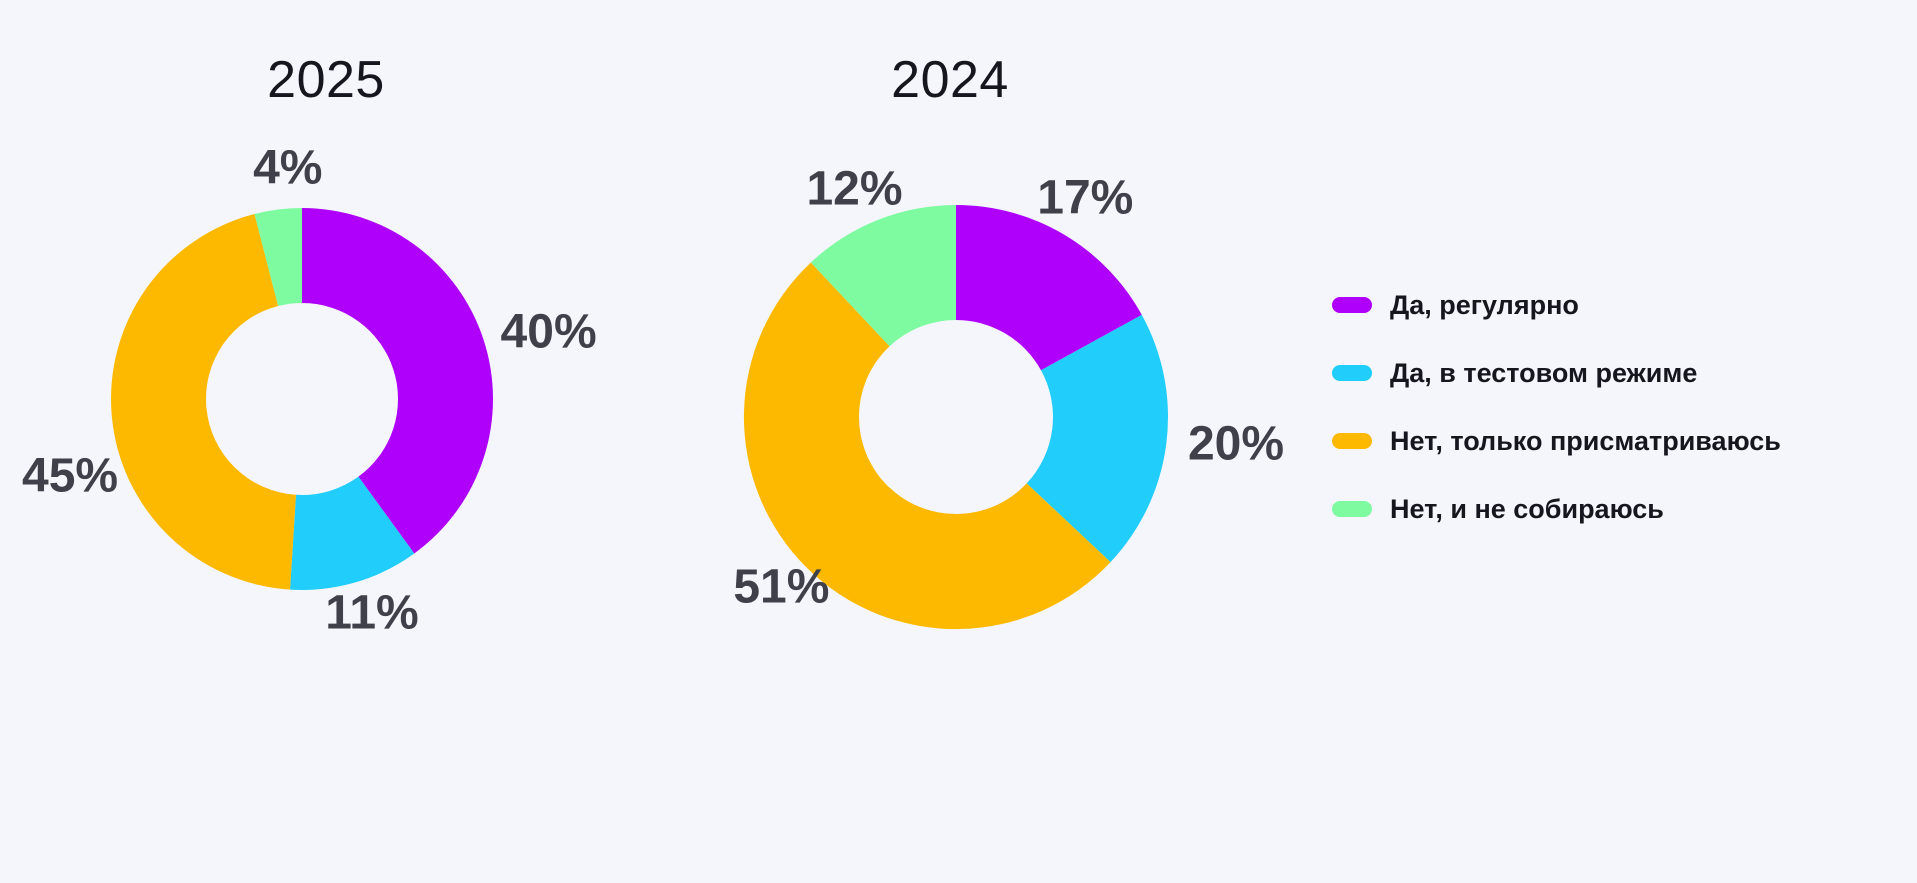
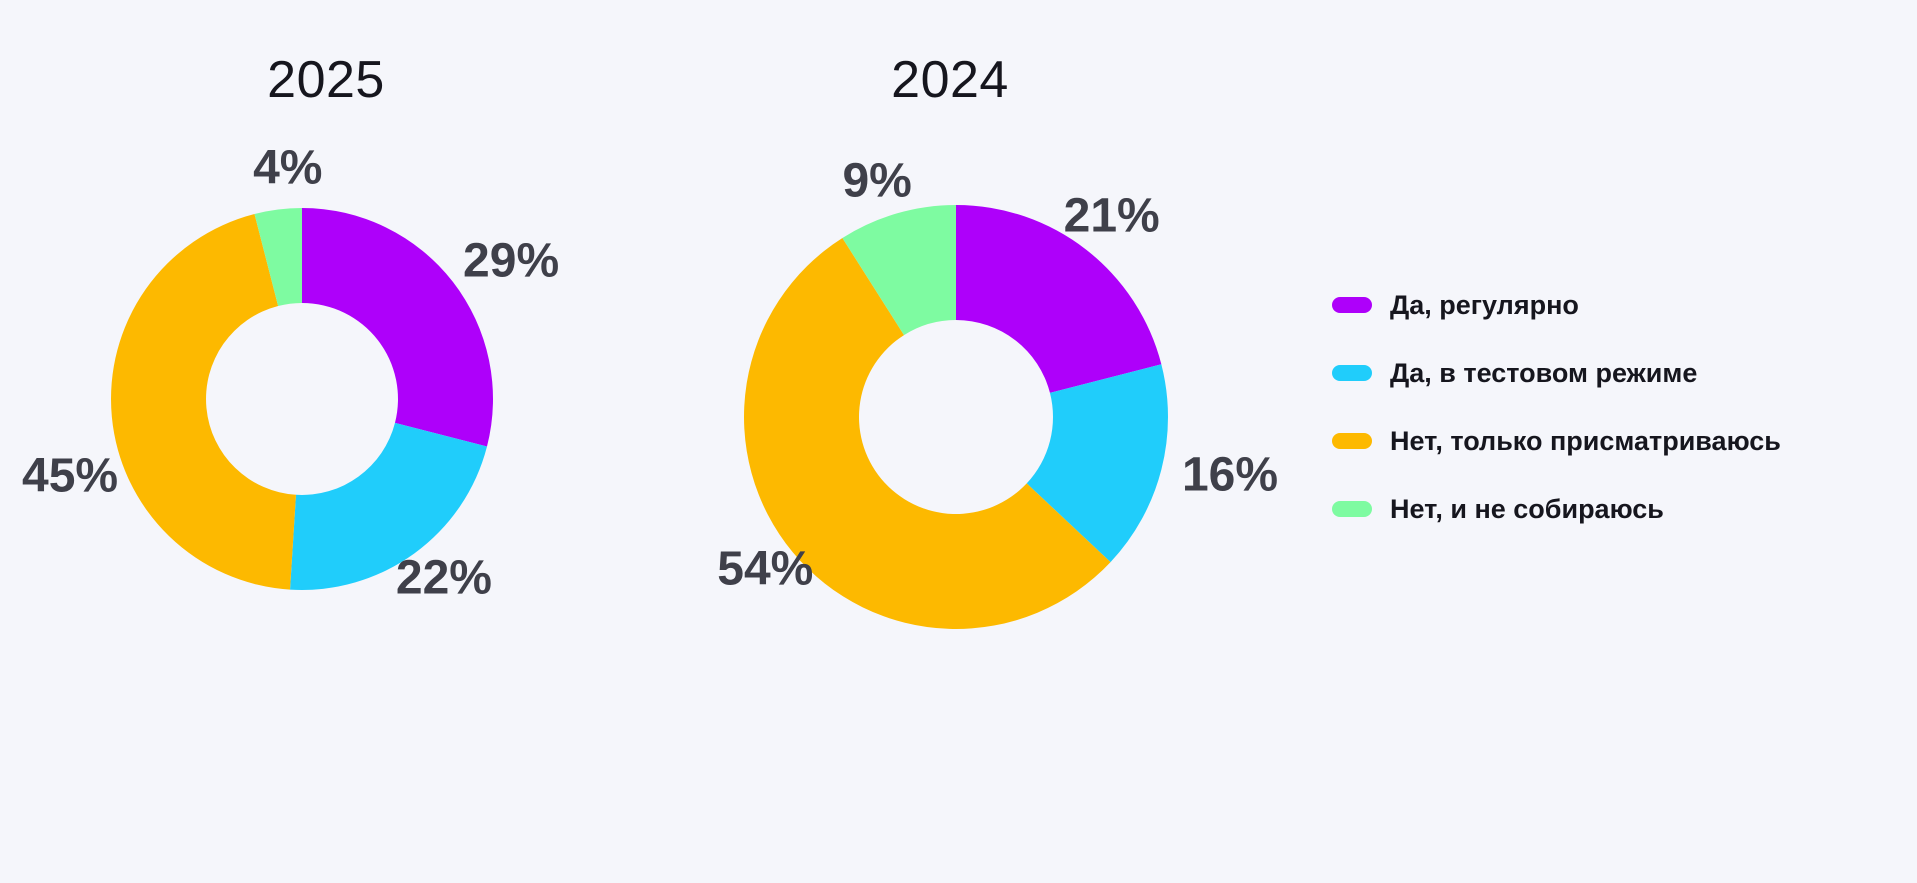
2025/Да, регулярно: 40% -> 29%
2025/Да, в тестовом режиме: 11% -> 22%
2024/Да, регулярно: 17% -> 21%
2024/Да, в тестовом режиме: 20% -> 16%
2024/Нет, только присматриваюсь: 51% -> 54%
2024/Нет, и не собираюсь: 12% -> 9%
